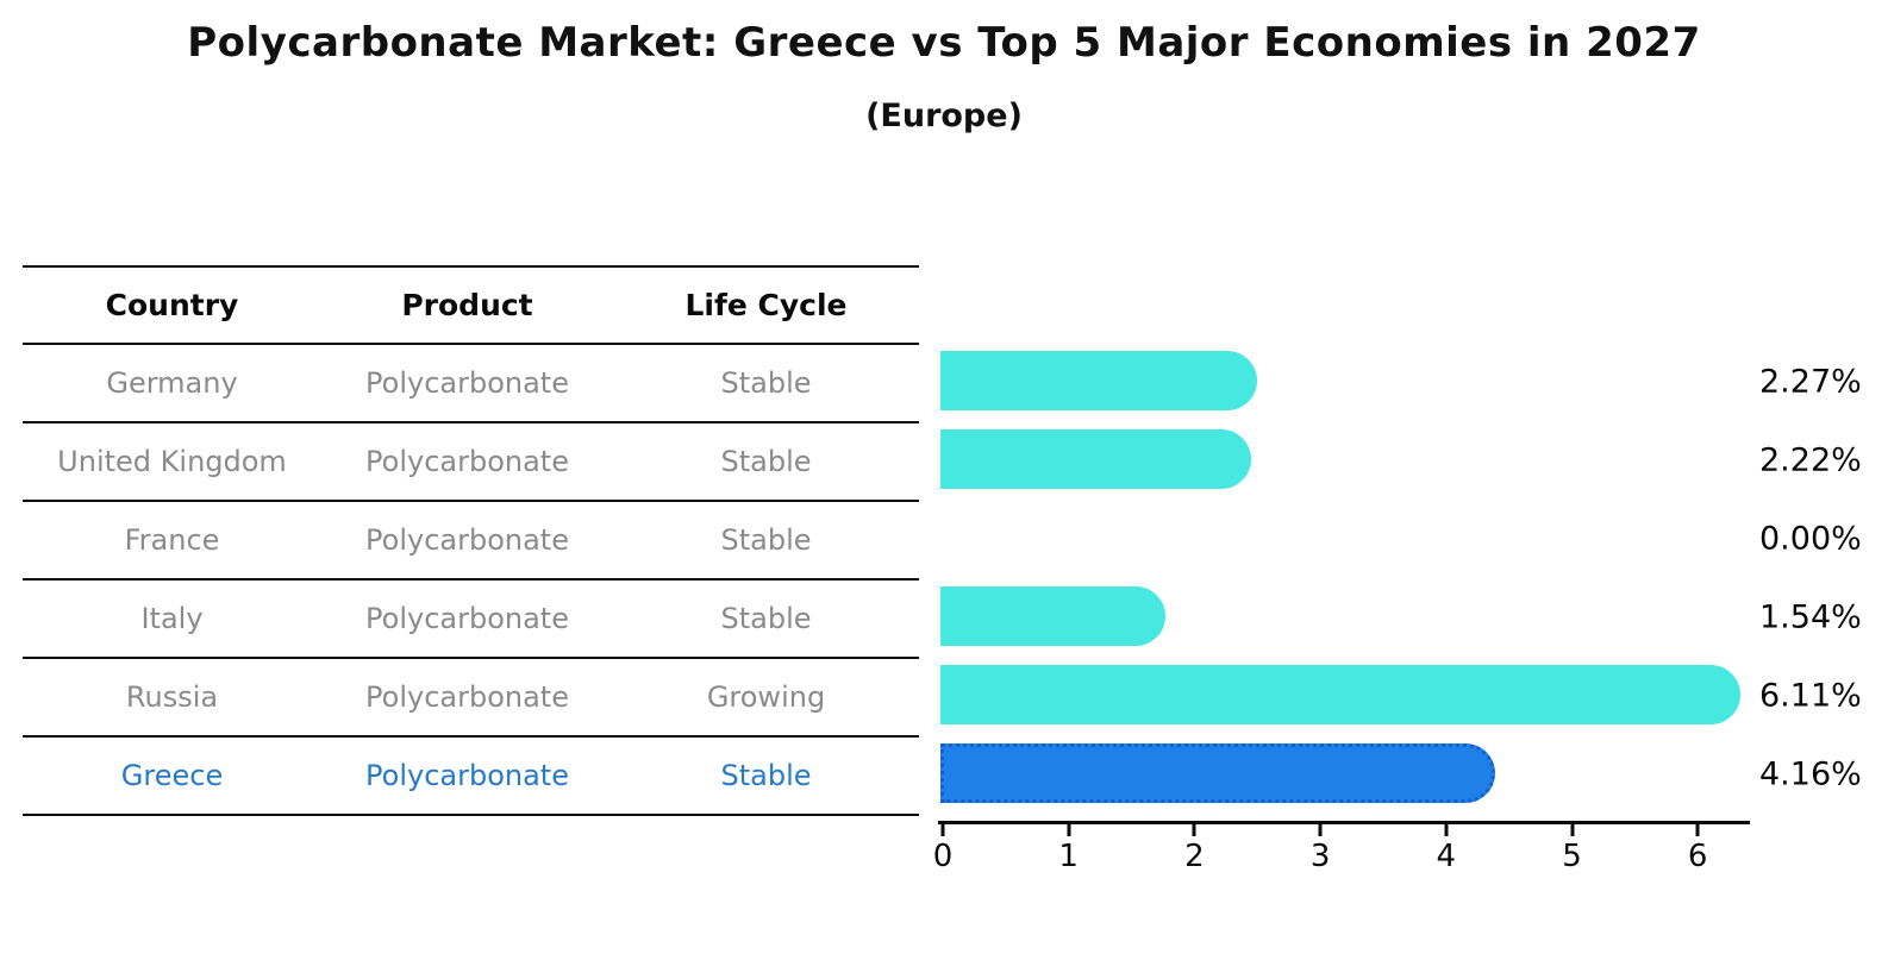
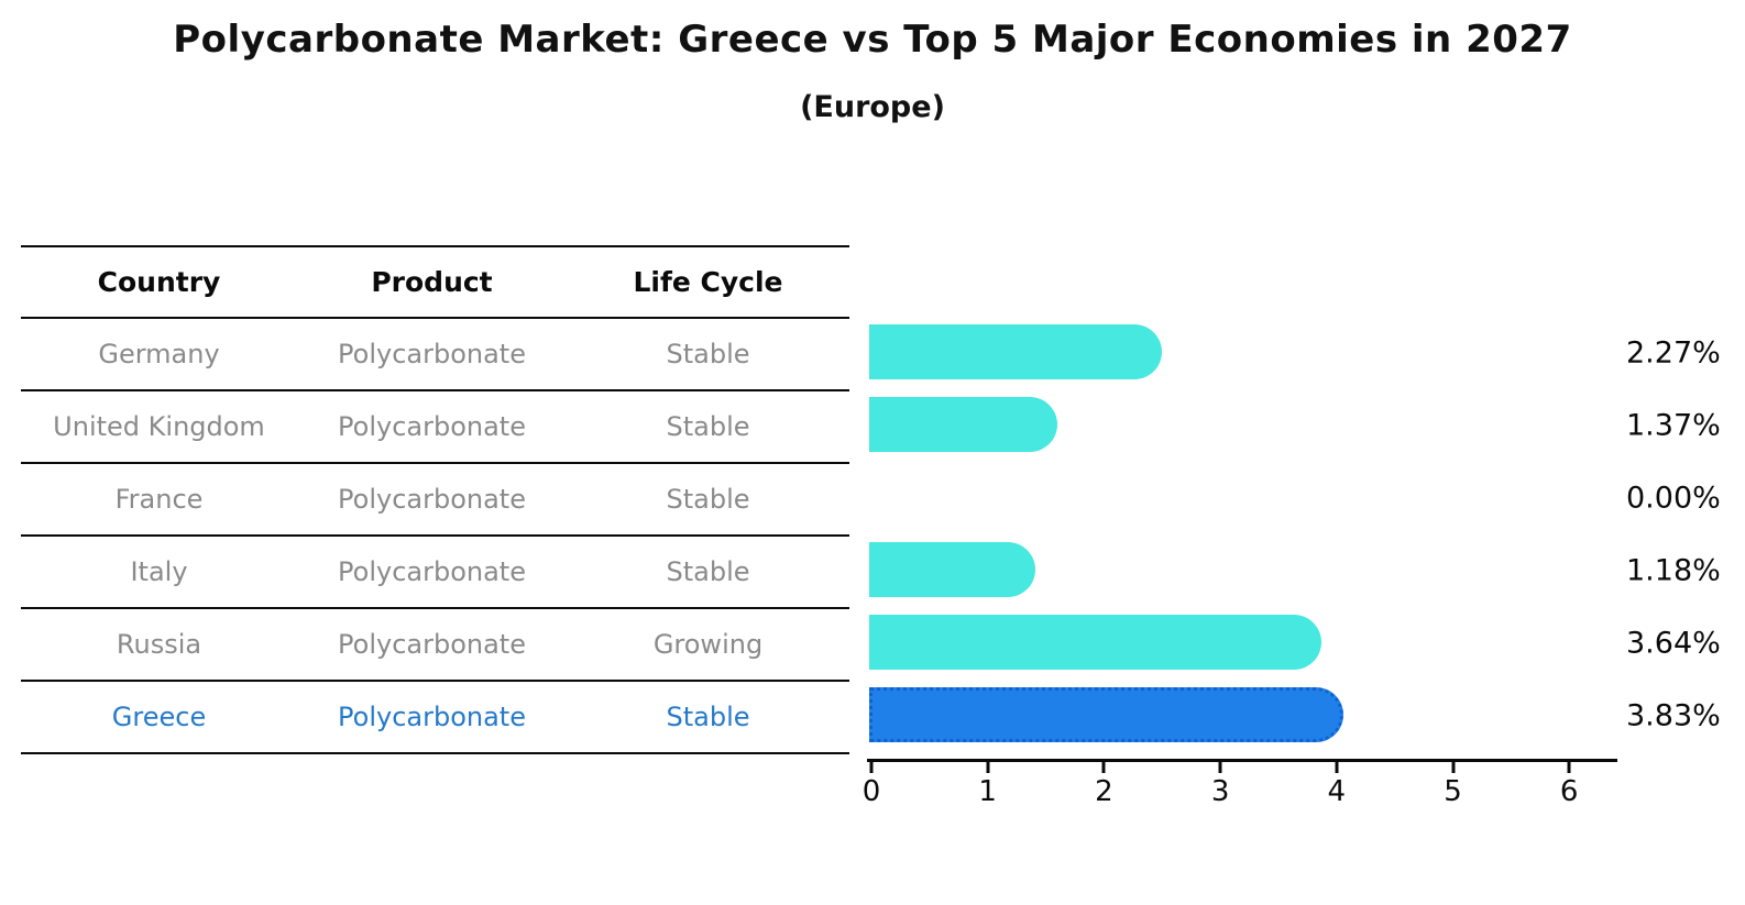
United Kingdom: 2.22% -> 1.37%
Italy: 1.54% -> 1.18%
Russia: 6.11% -> 3.64%
Greece: 4.16% -> 3.83%
